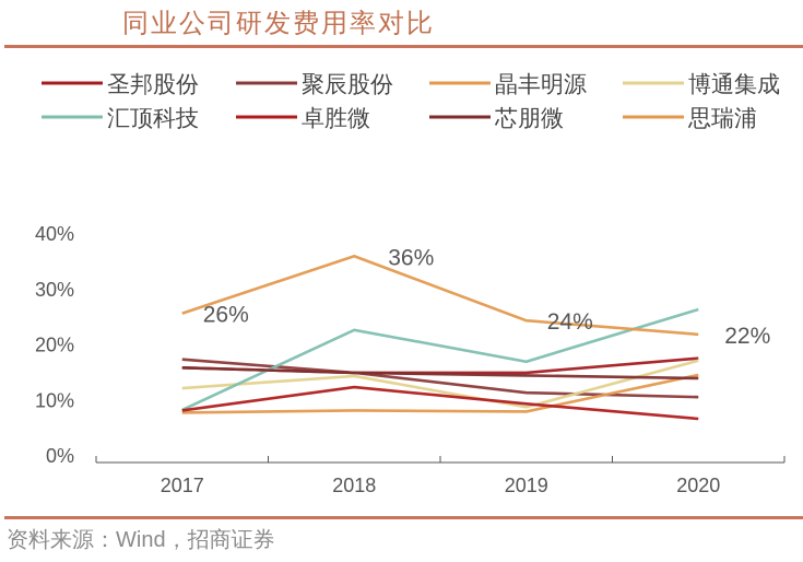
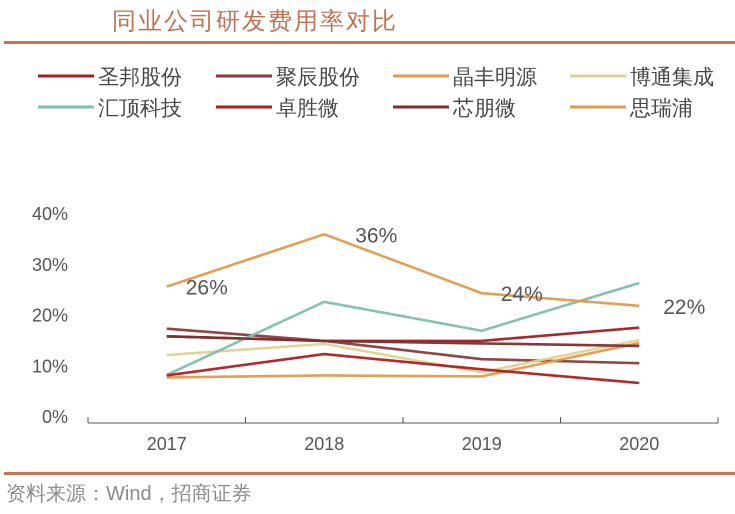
博通集成/2020: 17% -> 15%
